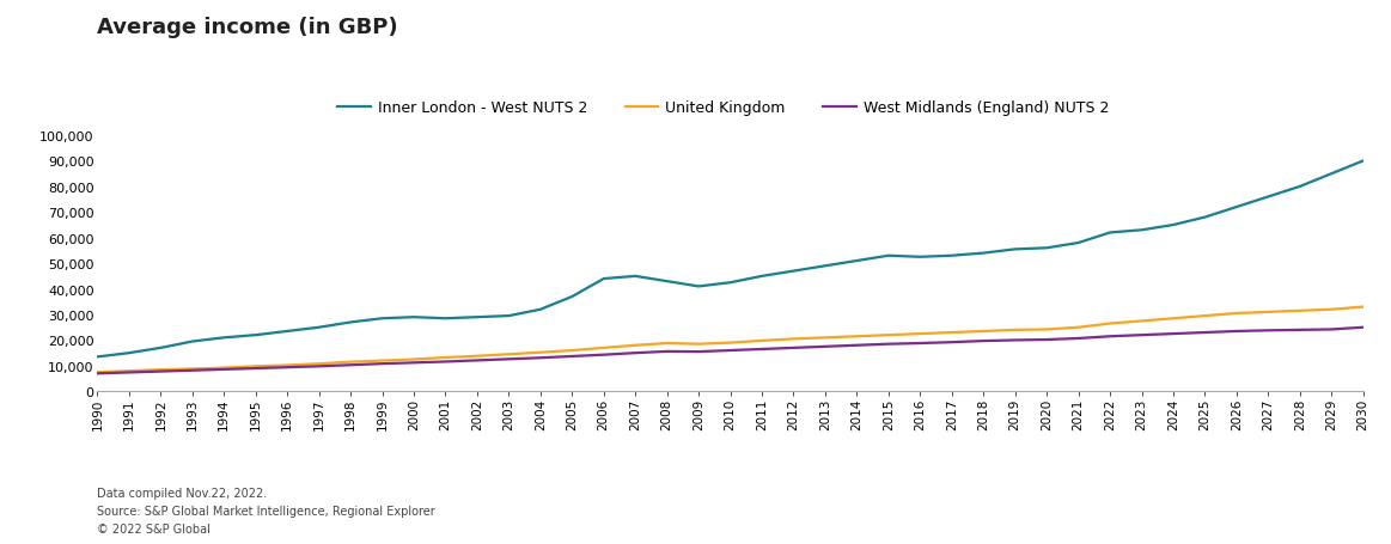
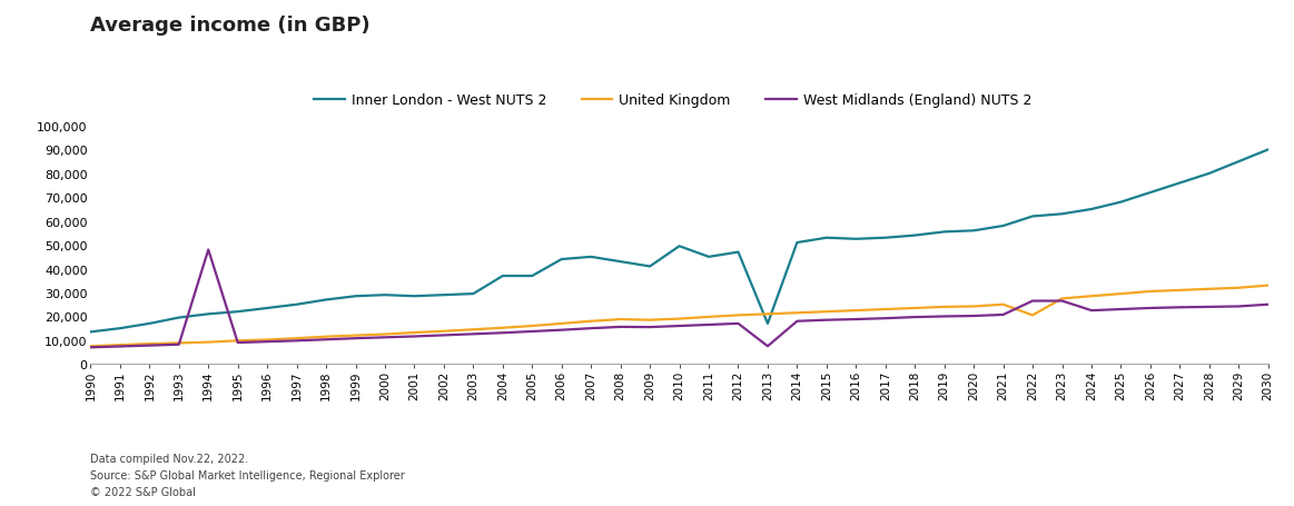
West Midlands (England) NUTS 2/1994: 8,600 -> 48,000
Inner London - West NUTS 2/2004: 32,000 -> 37,000
Inner London - West NUTS 2/2010: 42,500 -> 49,500
Inner London - West NUTS 2/2013: 49,000 -> 17,000
West Midlands (England) NUTS 2/2013: 17,500 -> 7,500
United Kingdom/2022: 26,500 -> 20,500
West Midlands (England) NUTS 2/2022: 21,500 -> 26,500
West Midlands (England) NUTS 2/2023: 22,000 -> 26,500
